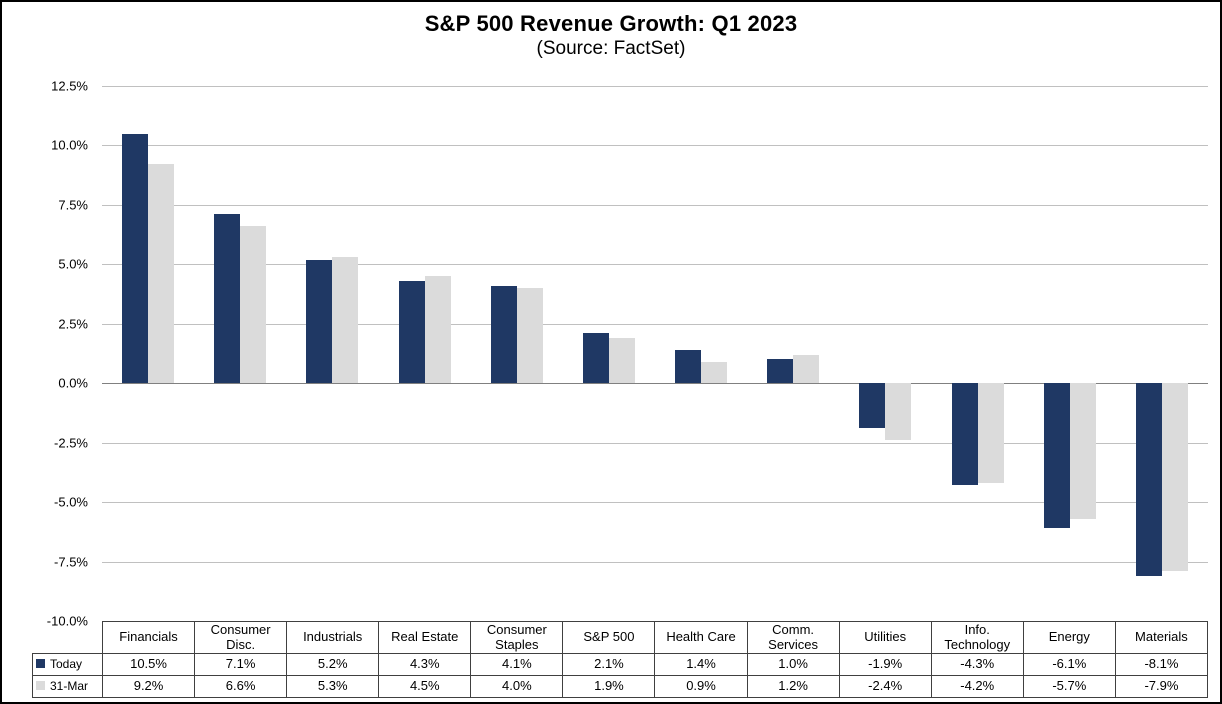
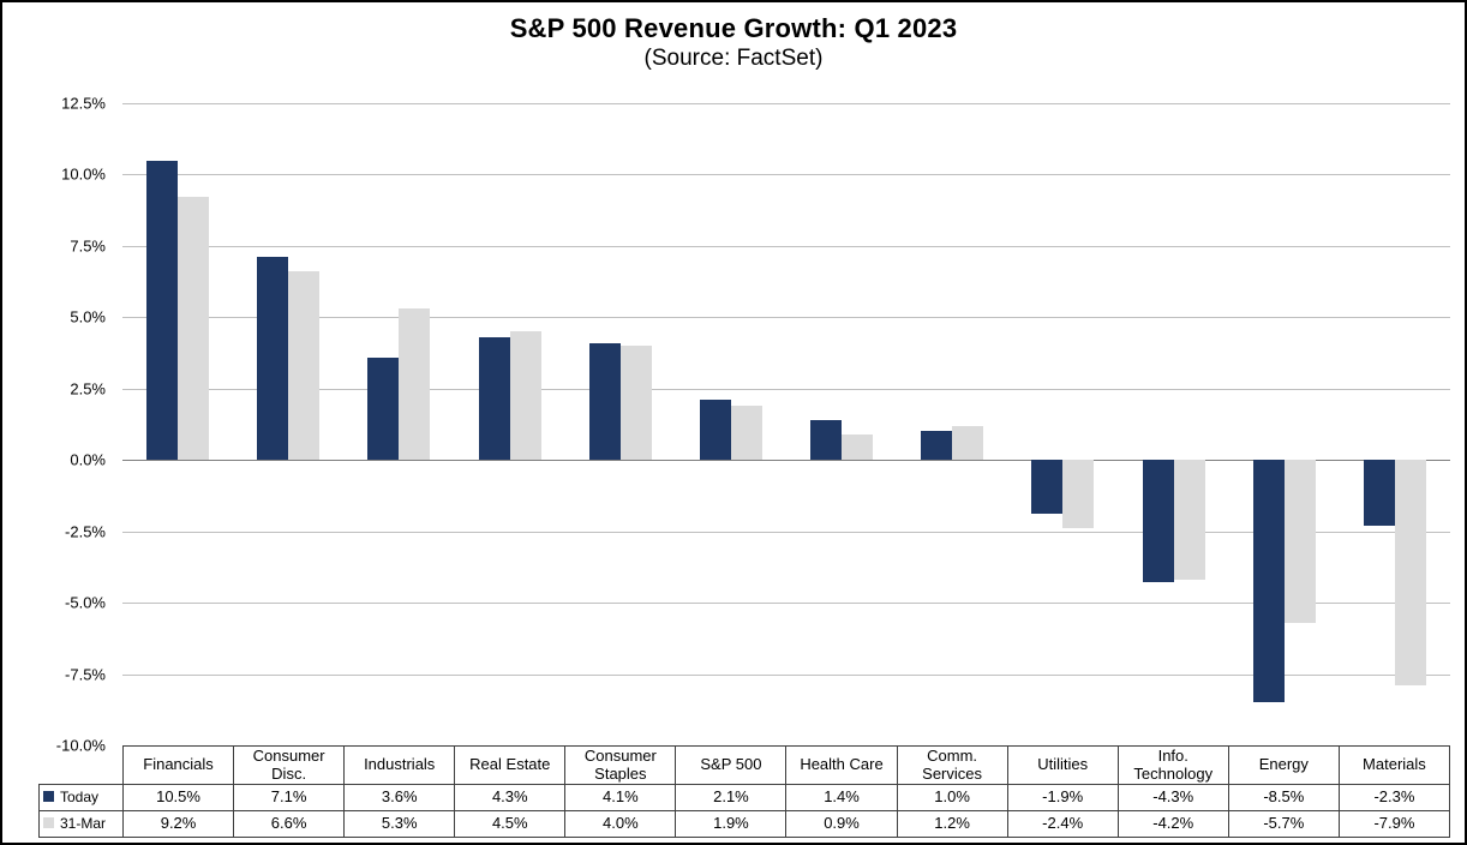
Today/Industrials: 5.2% -> 3.6%
Today/Energy: -6.1% -> -8.5%
Today/Materials: -8.1% -> -2.3%
